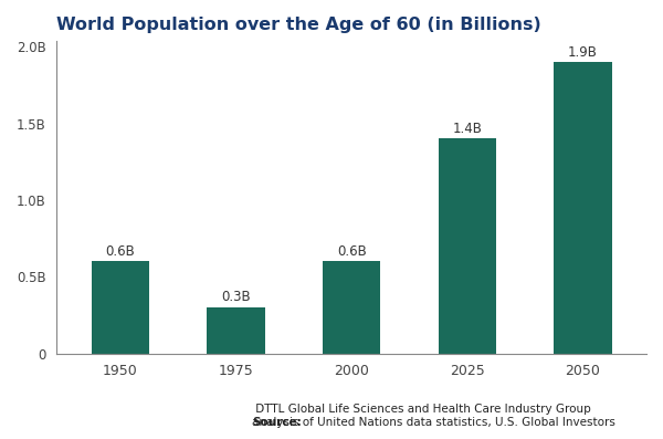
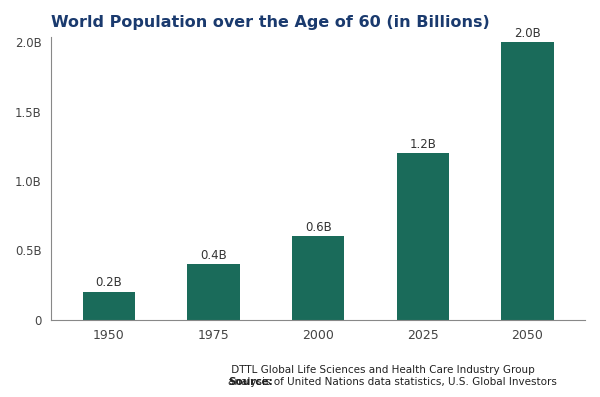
1950: 0.6B -> 0.2B
1975: 0.3B -> 0.4B
2025: 1.4B -> 1.2B
2050: 1.9B -> 2.0B
